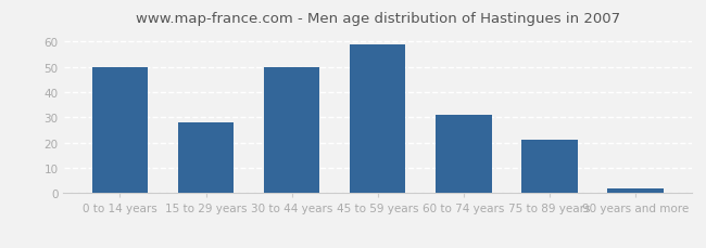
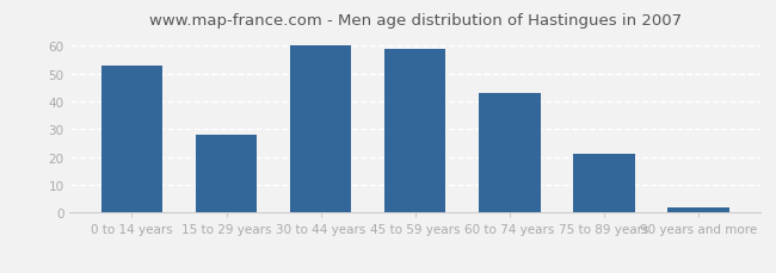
0 to 14 years: 50 -> 53
30 to 44 years: 50 -> 60
60 to 74 years: 31 -> 43
